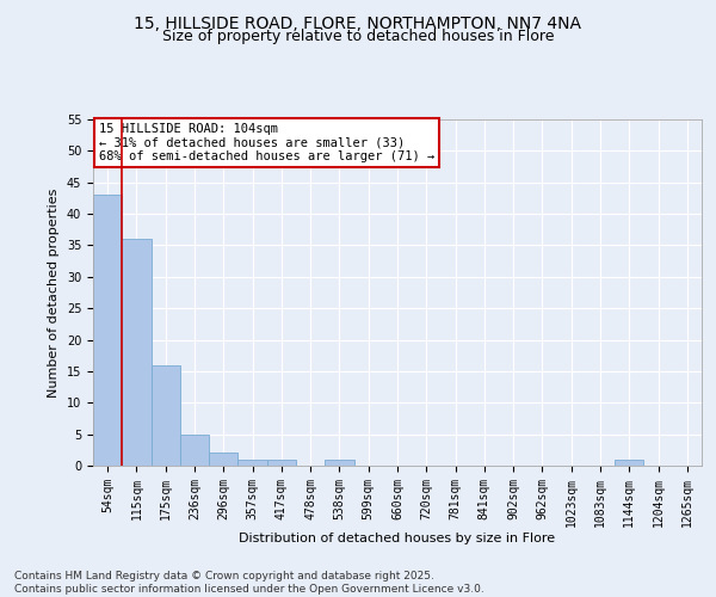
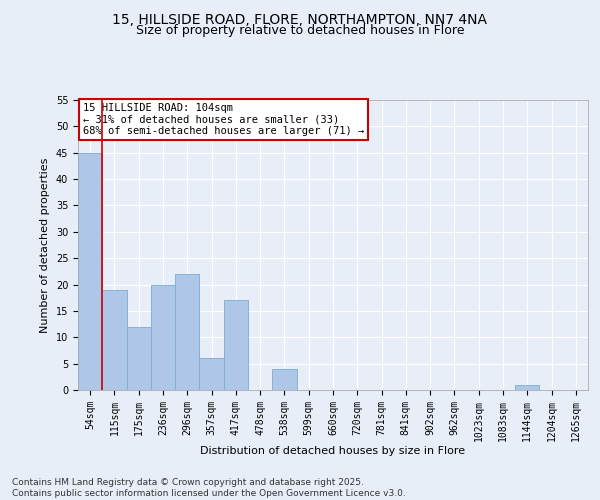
54sqm: 43 -> 45
115sqm: 36 -> 19
175sqm: 16 -> 12
236sqm: 5 -> 20
296sqm: 2 -> 22
357sqm: 1 -> 6
417sqm: 1 -> 17
538sqm: 1 -> 4
